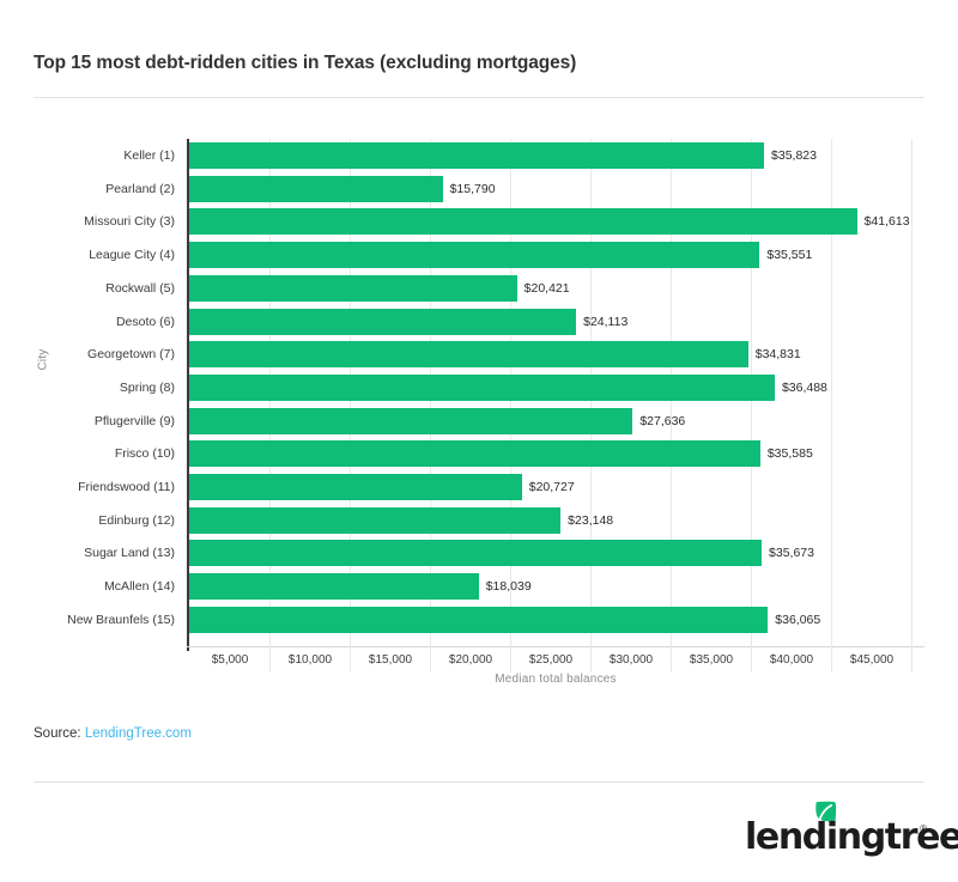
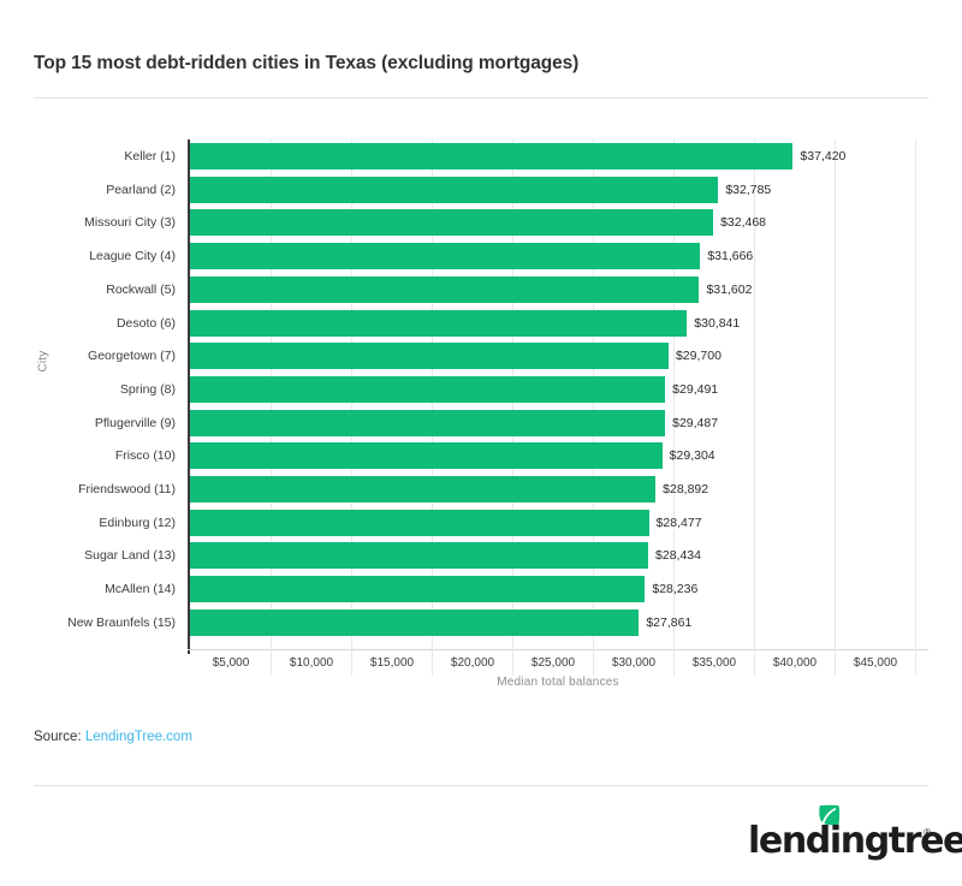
Keller (1): $35,823 -> $37,420
Pearland (2): $15,790 -> $32,785
Missouri City (3): $41,613 -> $32,468
League City (4): $35,551 -> $31,666
Rockwall (5): $20,421 -> $31,602
Desoto (6): $24,113 -> $30,841
Georgetown (7): $34,831 -> $29,700
Spring (8): $36,488 -> $29,491
Pflugerville (9): $27,636 -> $29,487
Frisco (10): $35,585 -> $29,304
Friendswood (11): $20,727 -> $28,892
Edinburg (12): $23,148 -> $28,477
Sugar Land (13): $35,673 -> $28,434
McAllen (14): $18,039 -> $28,236
New Braunfels (15): $36,065 -> $27,861
